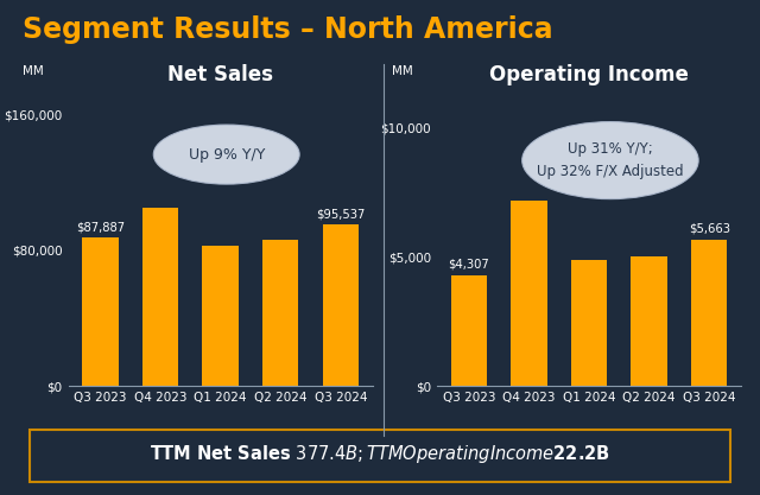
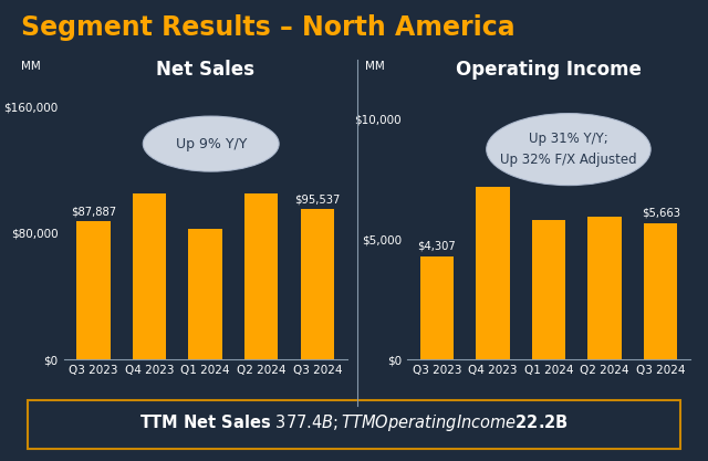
Net Sales/Q2 2024: $86,000 -> $105,000
Operating Income/Q1 2024: $4,900 -> $5,800
Operating Income/Q2 2024: $5,000 -> $5,950
